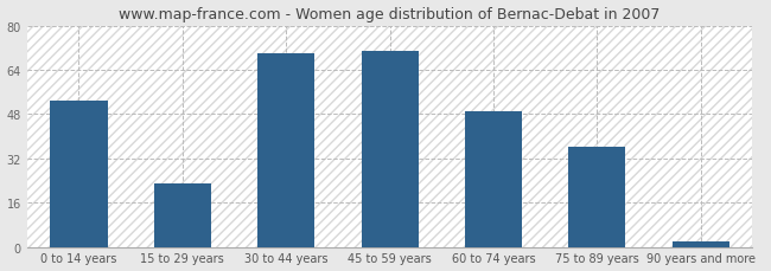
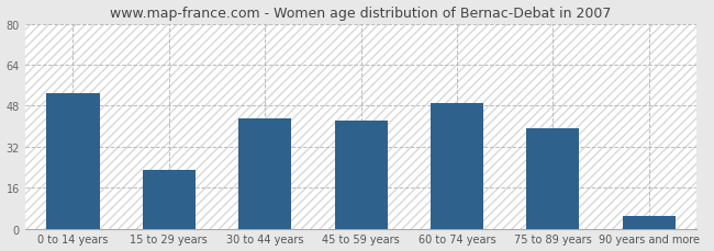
30 to 44 years: 70 -> 43
45 to 59 years: 71 -> 42
75 to 89 years: 36 -> 39
90 years and more: 2 -> 5
